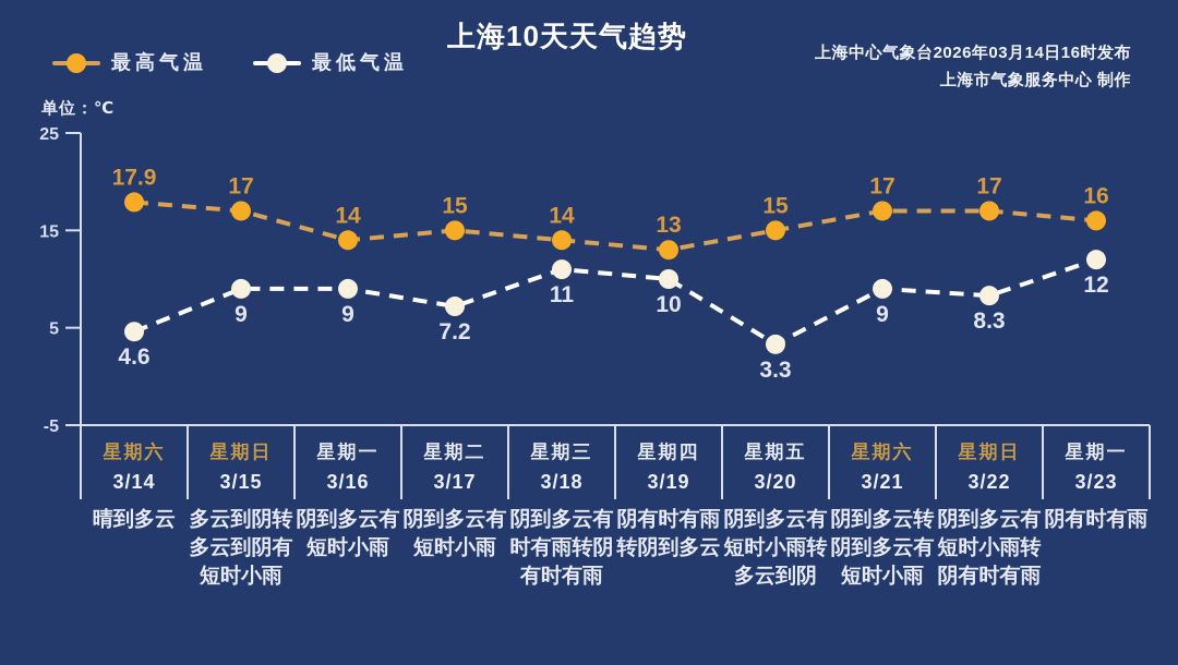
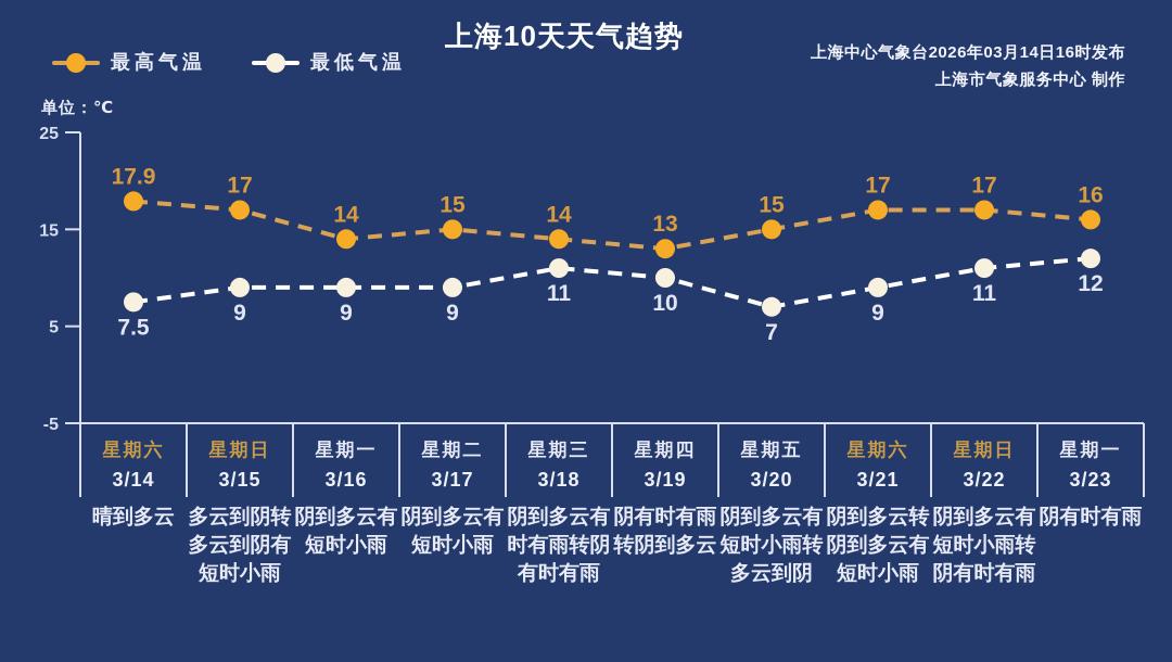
最低气温/3/14: 4.6 -> 7.5
最低气温/3/17: 7.2 -> 9
最低气温/3/20: 3.3 -> 7
最低气温/3/22: 8.3 -> 11
